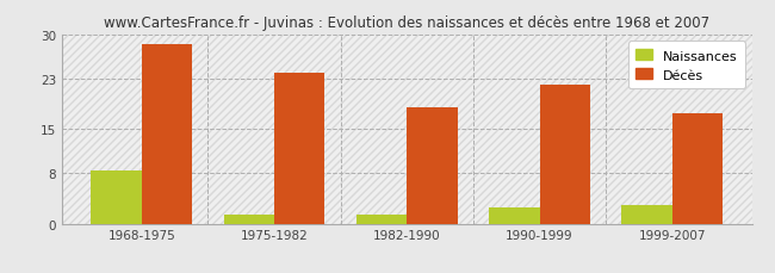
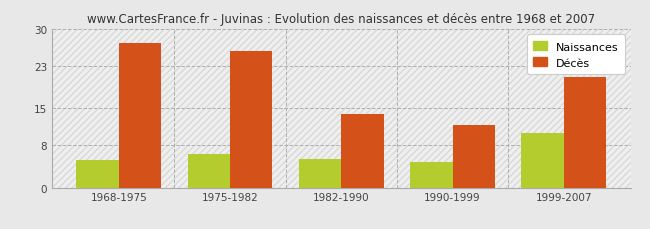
Naissances/1968-1975: 8.5 -> 5.2
Décès/1968-1975: 28.5 -> 27.4
Naissances/1975-1982: 1.5 -> 6.4
Décès/1975-1982: 24.0 -> 25.8
Naissances/1982-1990: 1.5 -> 5.4
Décès/1982-1990: 18.5 -> 14.0
Naissances/1990-1999: 2.5 -> 4.8
Décès/1990-1999: 22.0 -> 11.8
Naissances/1999-2007: 3.0 -> 10.4
Décès/1999-2007: 17.5 -> 21.0
